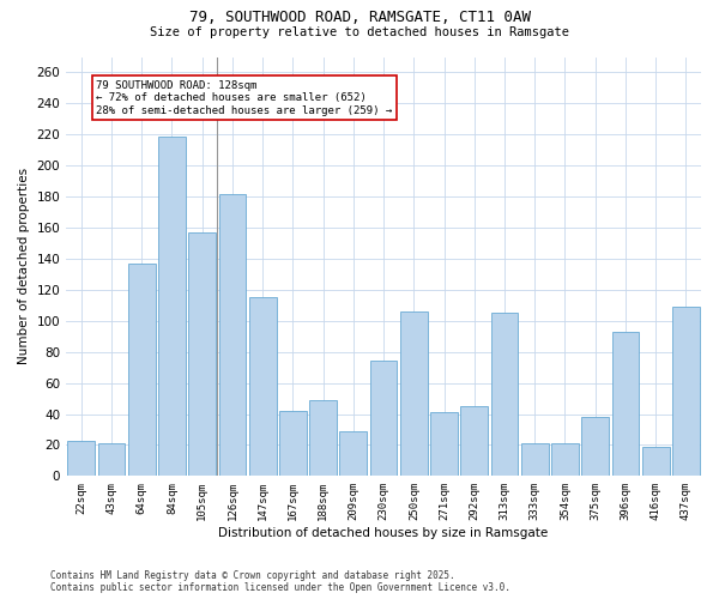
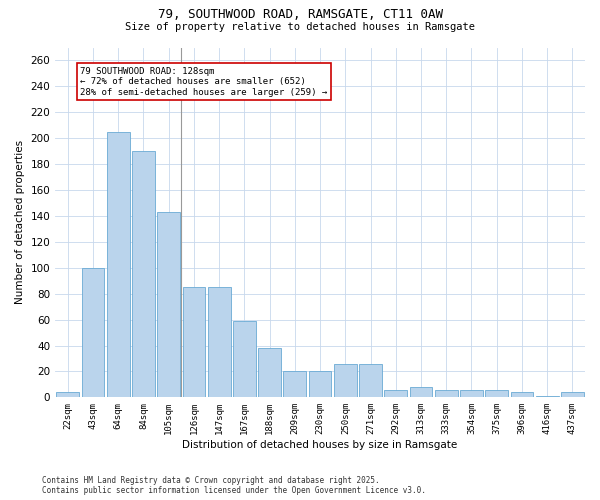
22sqm: 23 -> 4
43sqm: 21 -> 100
64sqm: 137 -> 205
84sqm: 219 -> 190
105sqm: 157 -> 143
126sqm: 182 -> 85
147sqm: 115 -> 85
167sqm: 42 -> 59
188sqm: 49 -> 38
209sqm: 29 -> 20
230sqm: 74 -> 20
250sqm: 106 -> 26
271sqm: 41 -> 26
292sqm: 45 -> 6
313sqm: 105 -> 8
333sqm: 21 -> 6
354sqm: 21 -> 6
375sqm: 38 -> 6
396sqm: 93 -> 4
416sqm: 19 -> 1
437sqm: 109 -> 4
